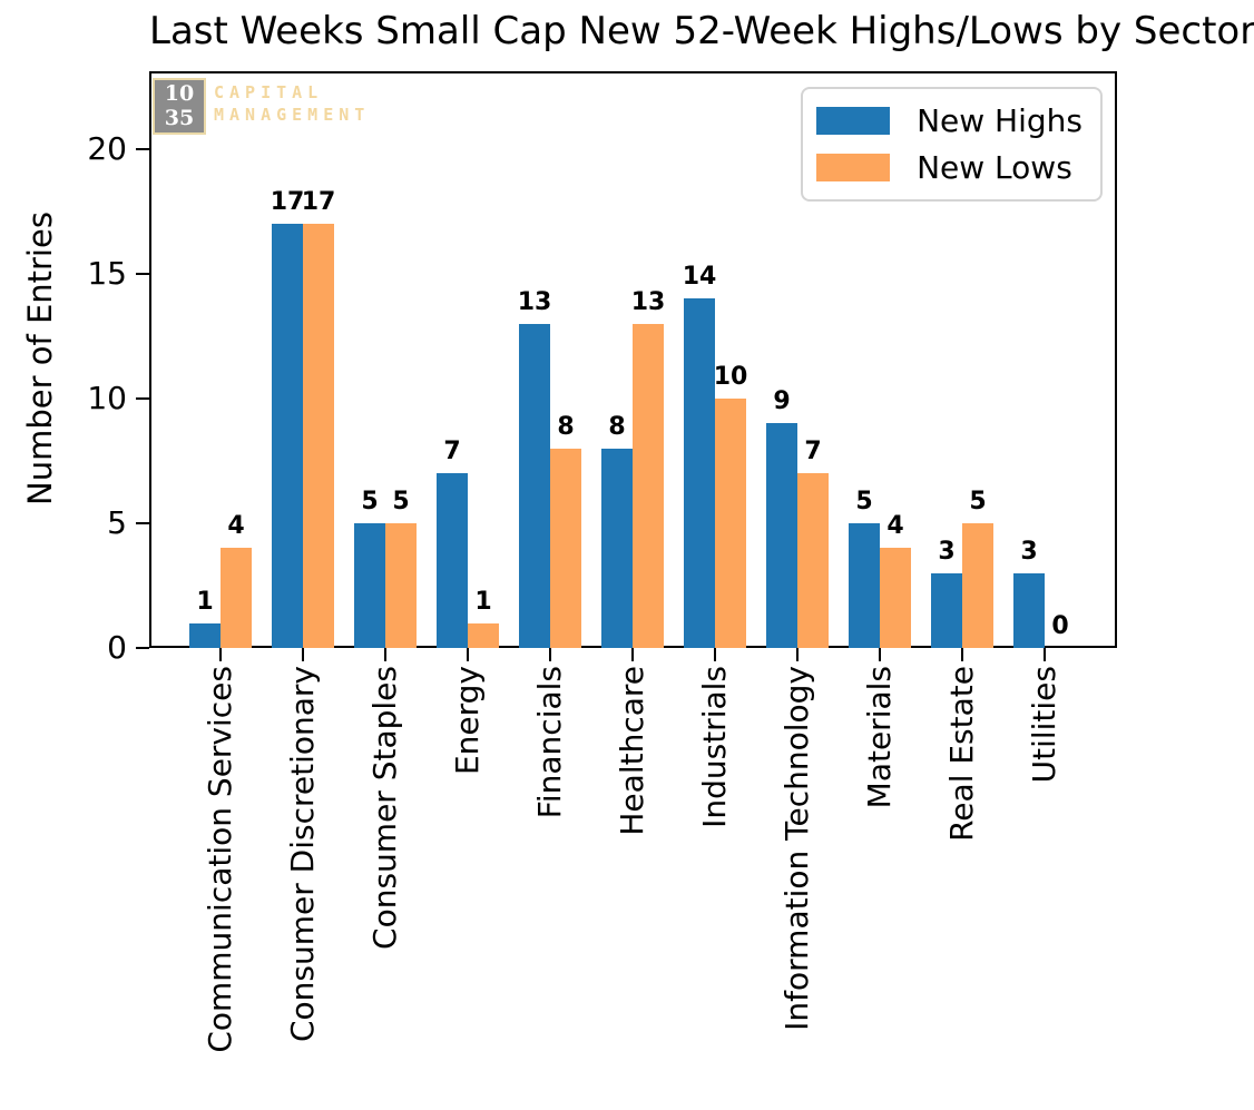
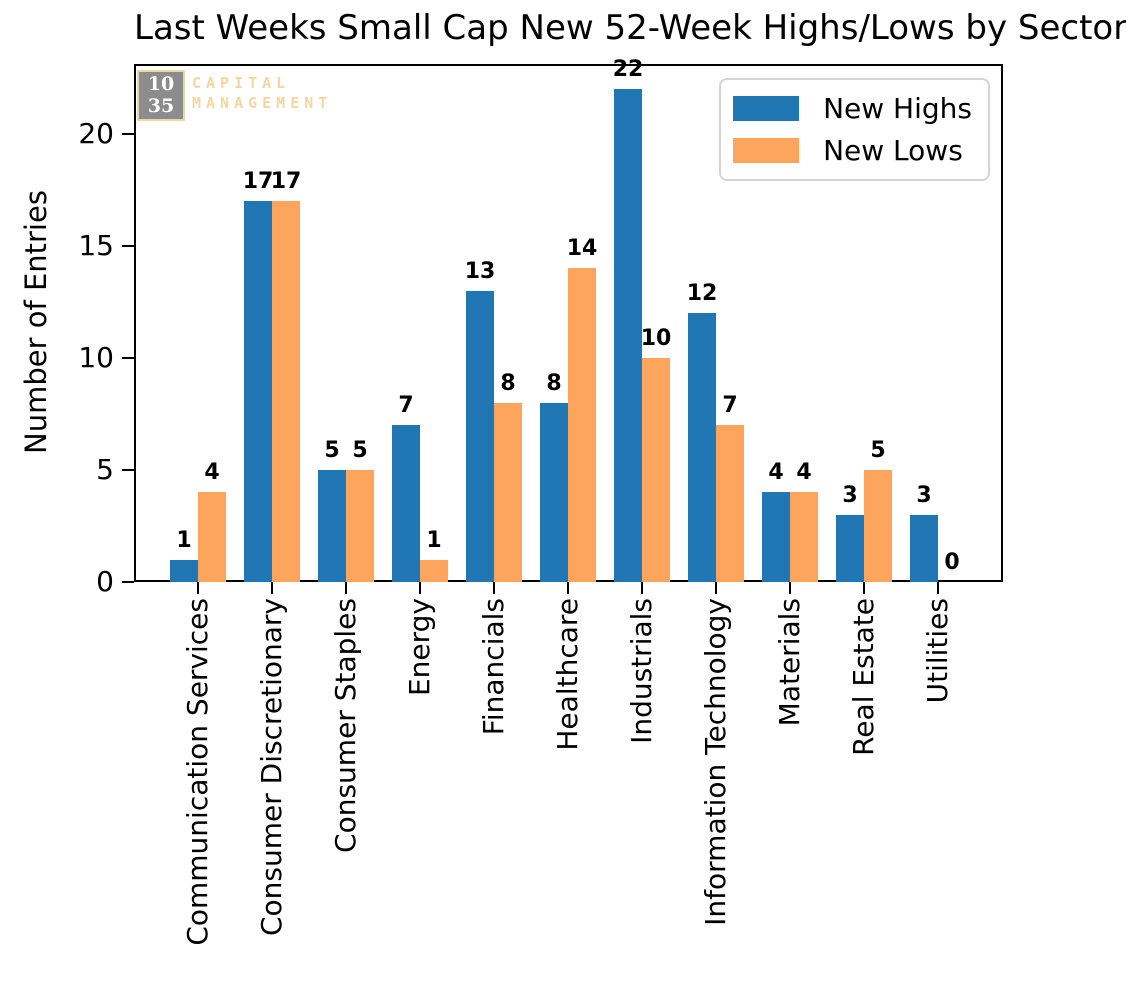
New Lows/Healthcare: 13 -> 14
New Highs/Industrials: 14 -> 22
New Highs/Information Technology: 9 -> 12
New Highs/Materials: 5 -> 4
